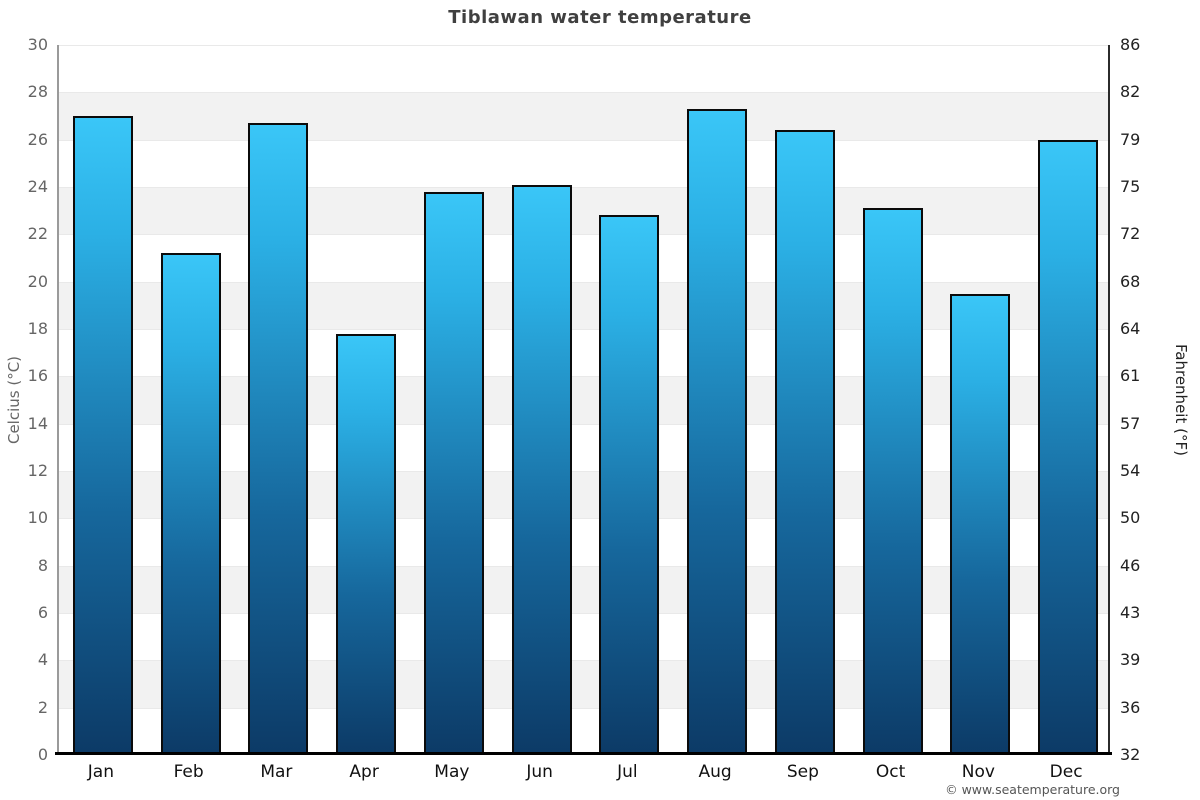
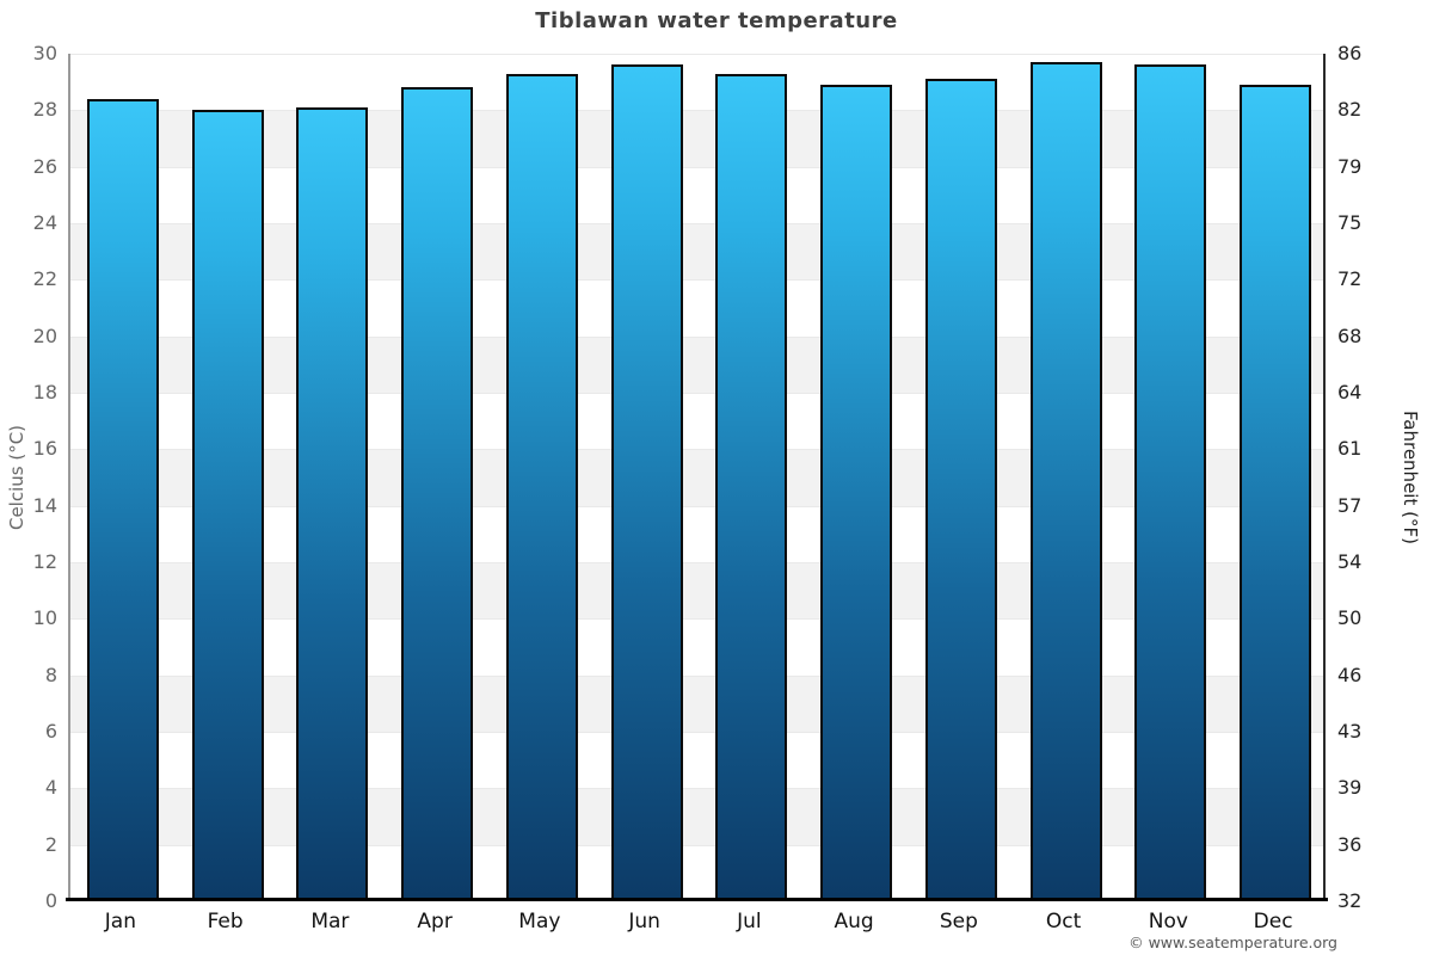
Jan: 27.0 -> 28.4
Feb: 21.2 -> 28.0
Mar: 26.7 -> 28.1
Apr: 17.8 -> 28.8
May: 23.8 -> 29.3
Jun: 24.1 -> 29.6
Jul: 22.8 -> 29.3
Aug: 27.3 -> 28.9
Sep: 26.4 -> 29.1
Oct: 23.1 -> 29.7
Nov: 19.5 -> 29.6
Dec: 26.0 -> 28.9
